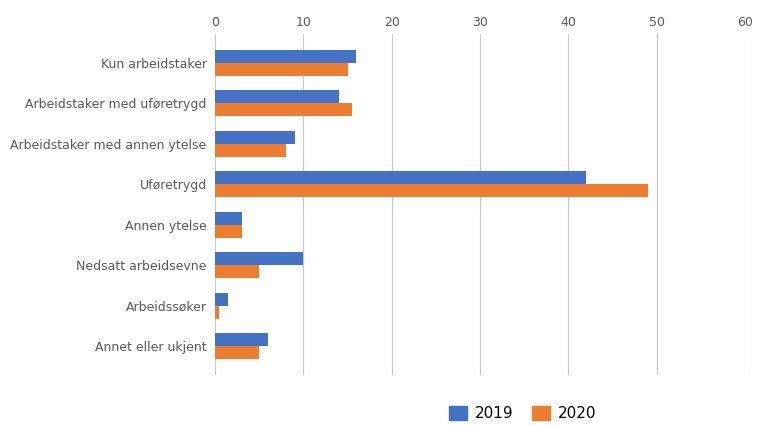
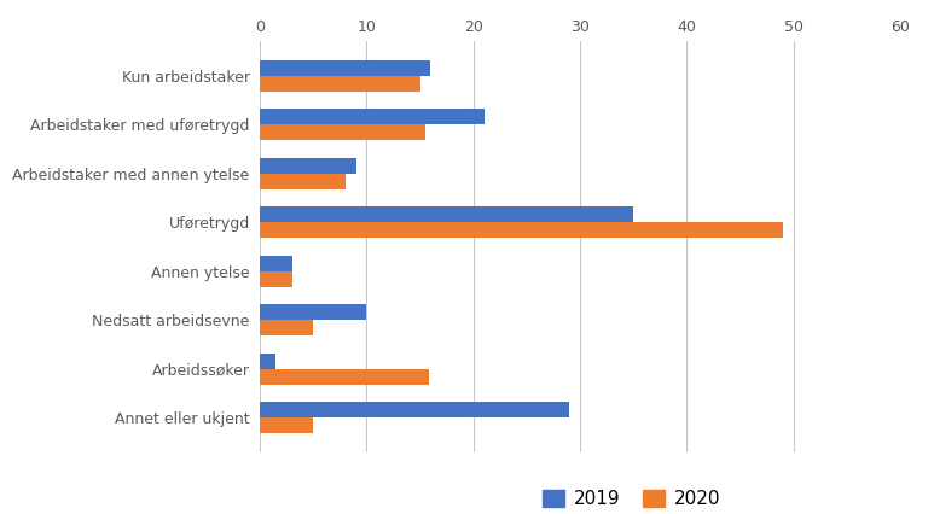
2019/Arbeidstaker med uføretrygd: 14.0 -> 21.0
2019/Uføretrygd: 42.0 -> 35.0
2020/Arbeidssøker: 0.5 -> 15.8
2019/Annet eller ukjent: 6.0 -> 29.0
